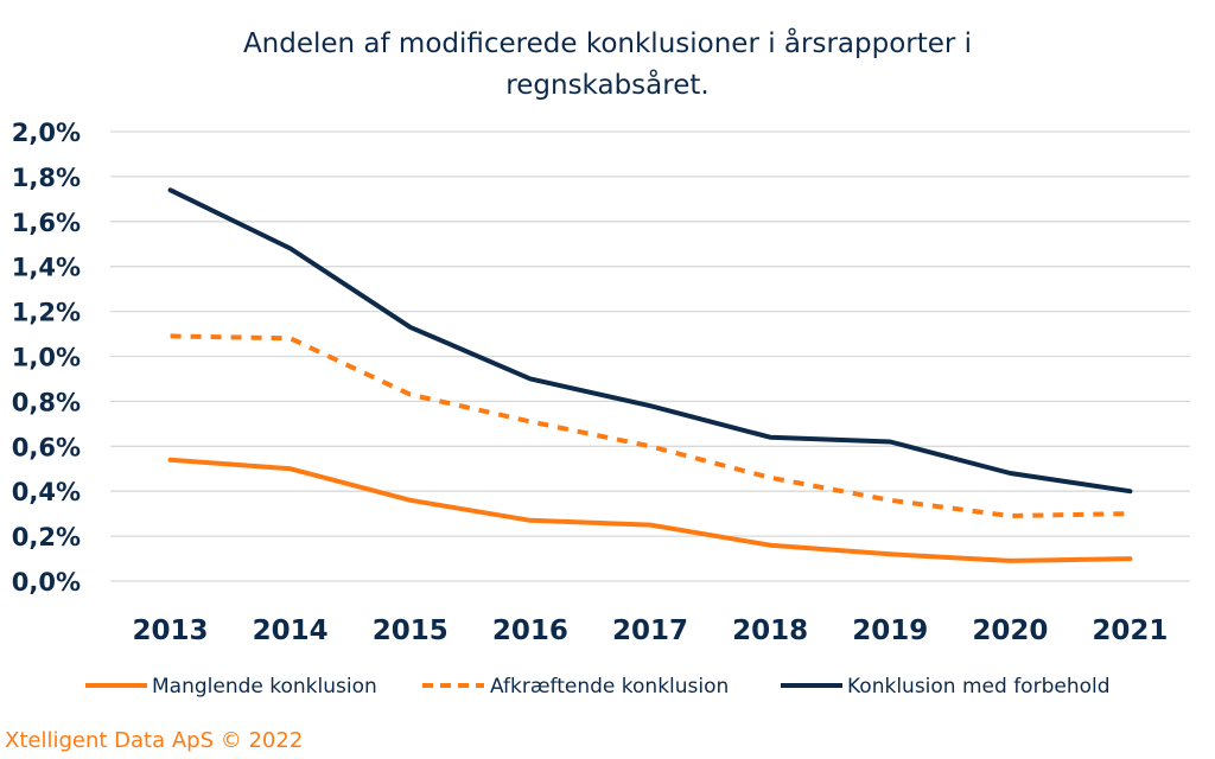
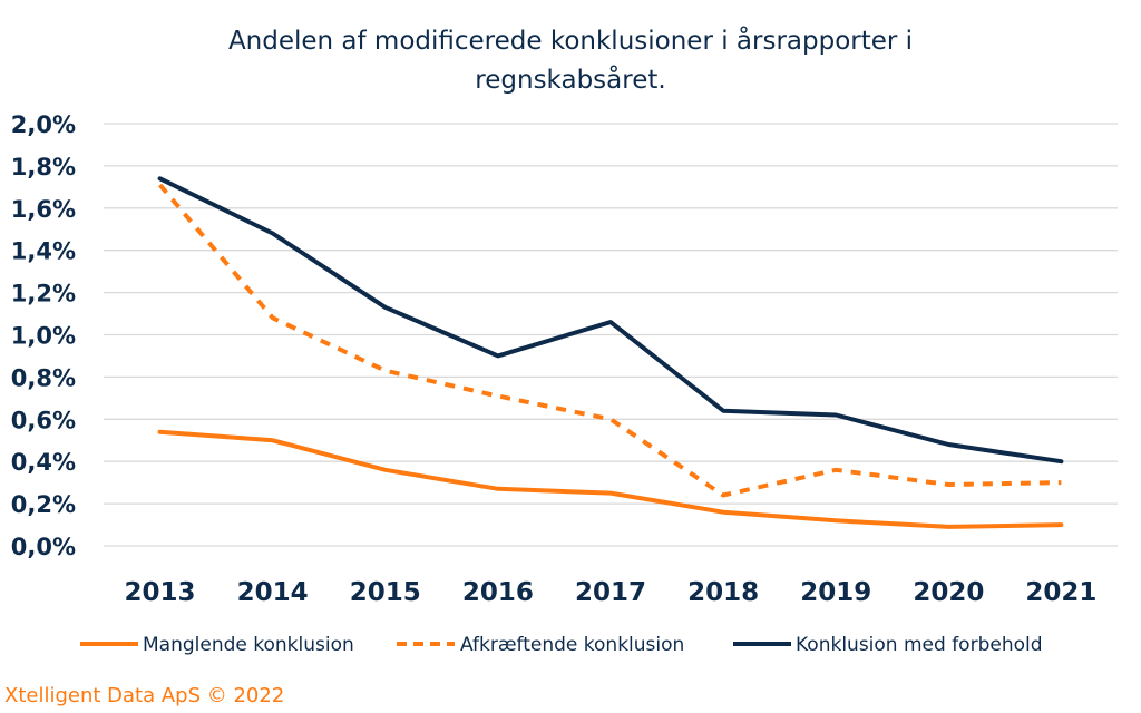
Afkræftende konklusion/2013: 1,09% -> 1,71%
Konklusion med forbehold/2017: 0,78% -> 1,06%
Afkræftende konklusion/2018: 0,46% -> 0,24%
